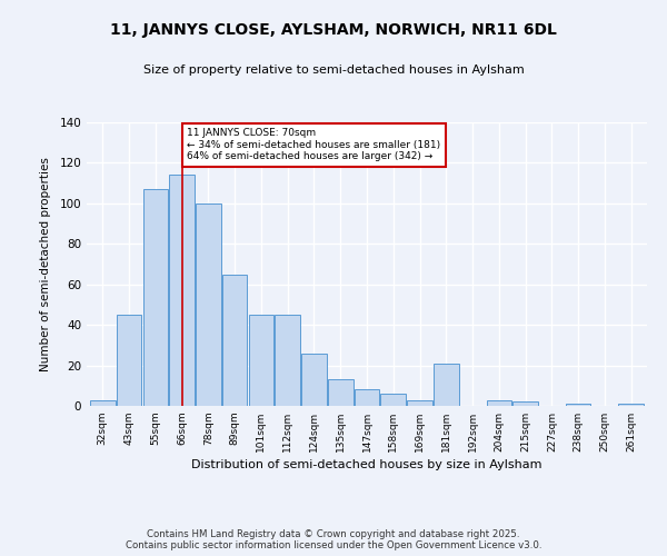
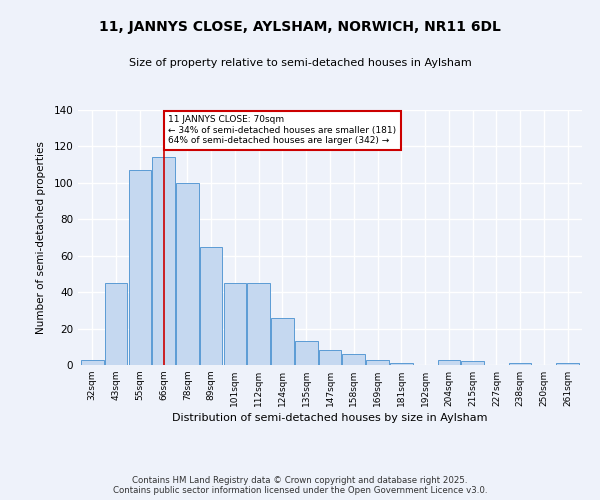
181sqm: 21 -> 1
